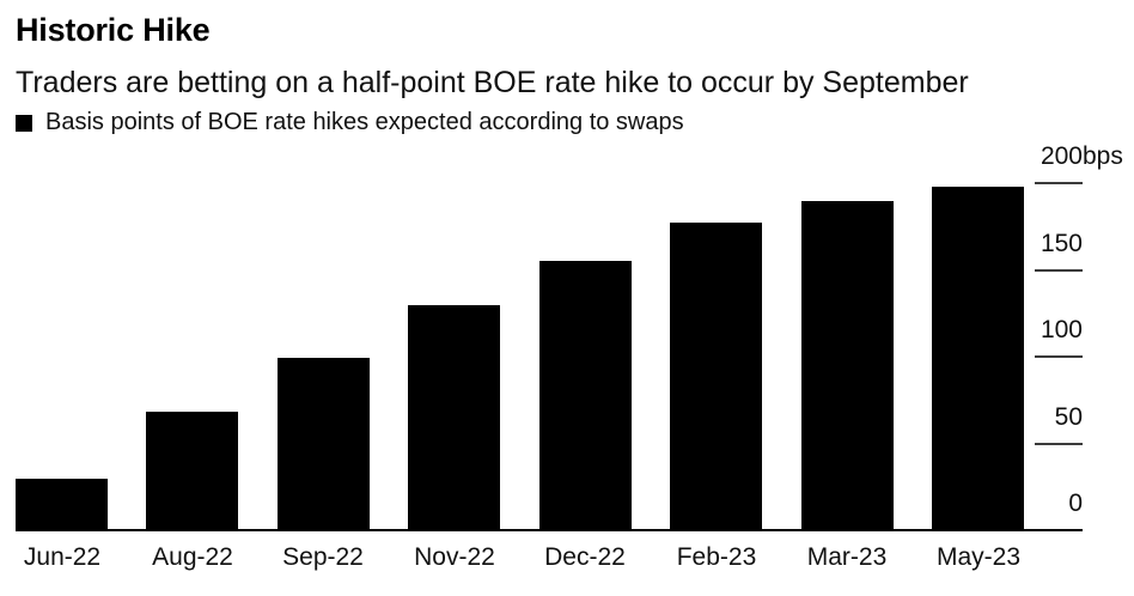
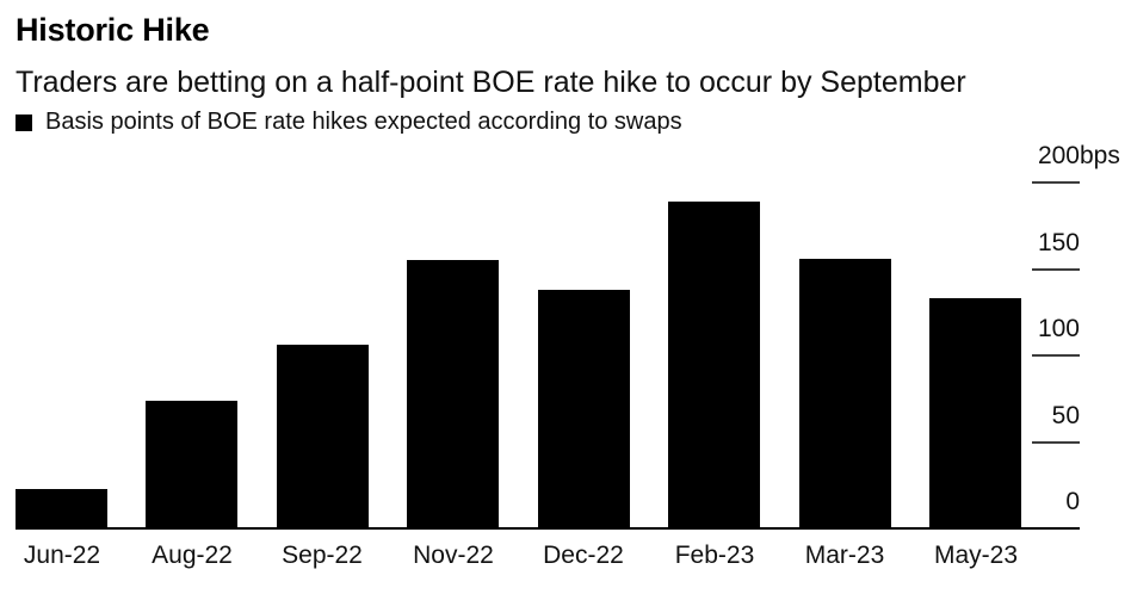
Jun-22: 30 -> 23
Aug-22: 68 -> 74
Sep-22: 99 -> 106
Nov-22: 130 -> 155
Dec-22: 155 -> 138
Feb-23: 177 -> 189
Mar-23: 190 -> 156
May-23: 198 -> 133
